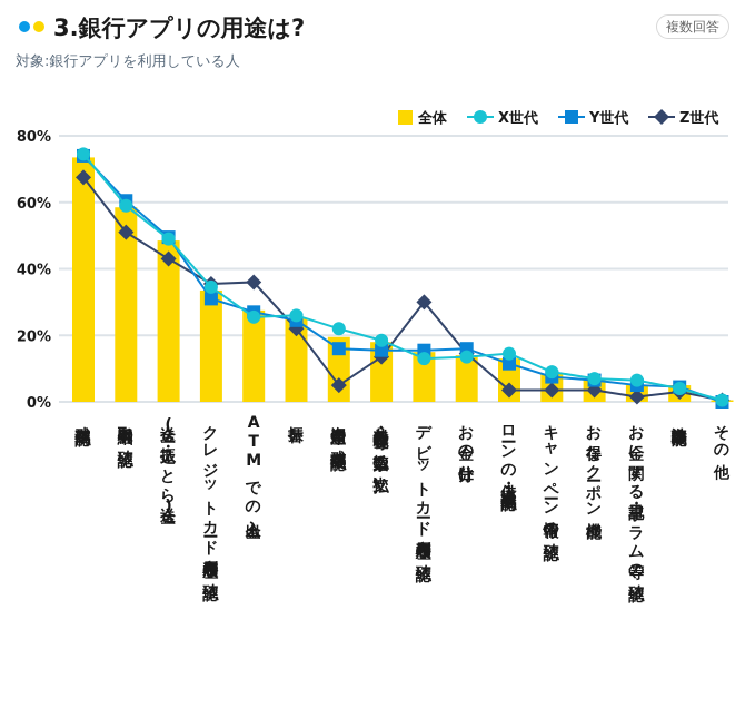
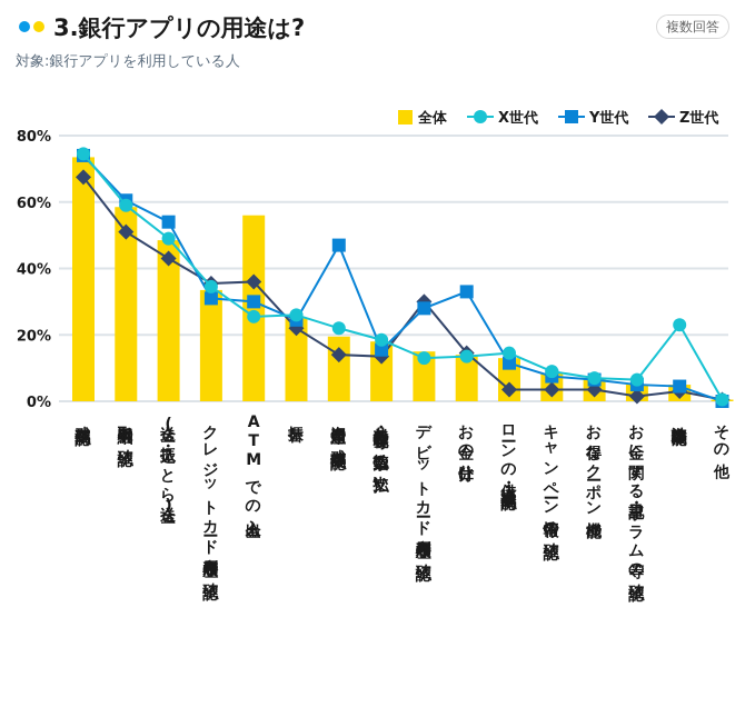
Y世代/送金(振込・ことら送金): 50% -> 54%
全体/ATMでの入出金: 28% -> 56%
Y世代/ATMでの入出金: 27% -> 30%
Y世代/資産運用の残高等確認: 16% -> 47%
Z世代/資産運用の残高等確認: 5% -> 14%
Y世代/デビットカード利用履歴の確認: 16% -> 28%
Y世代/お金の仕分け: 16% -> 33%
X世代/家計簿機能: 4% -> 23%
